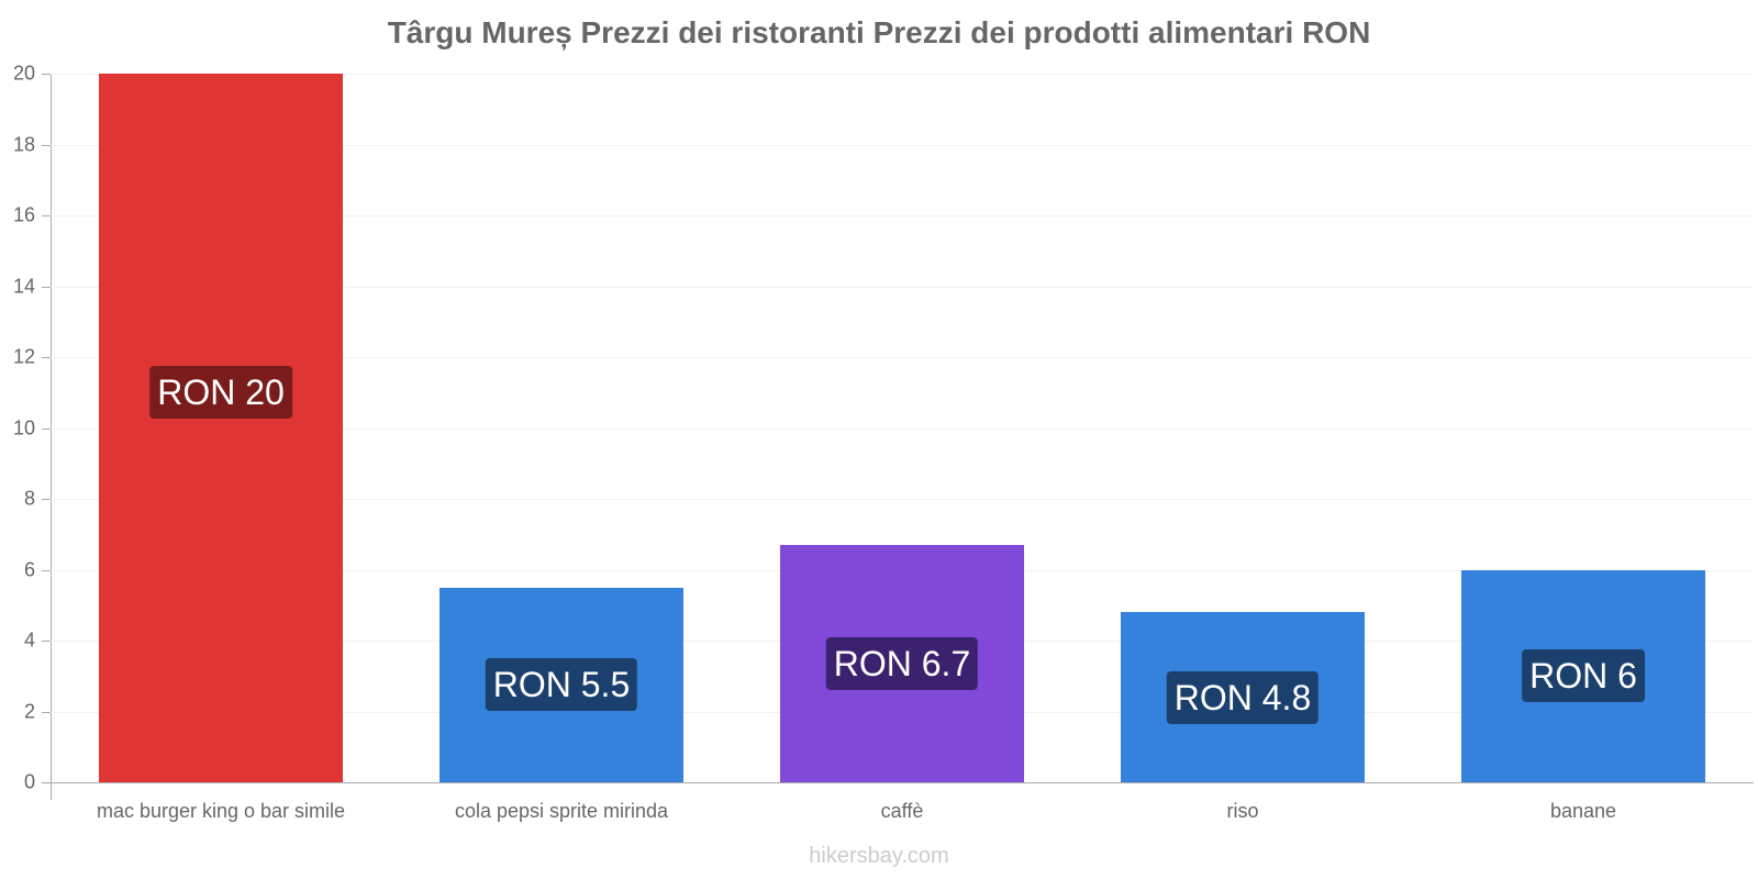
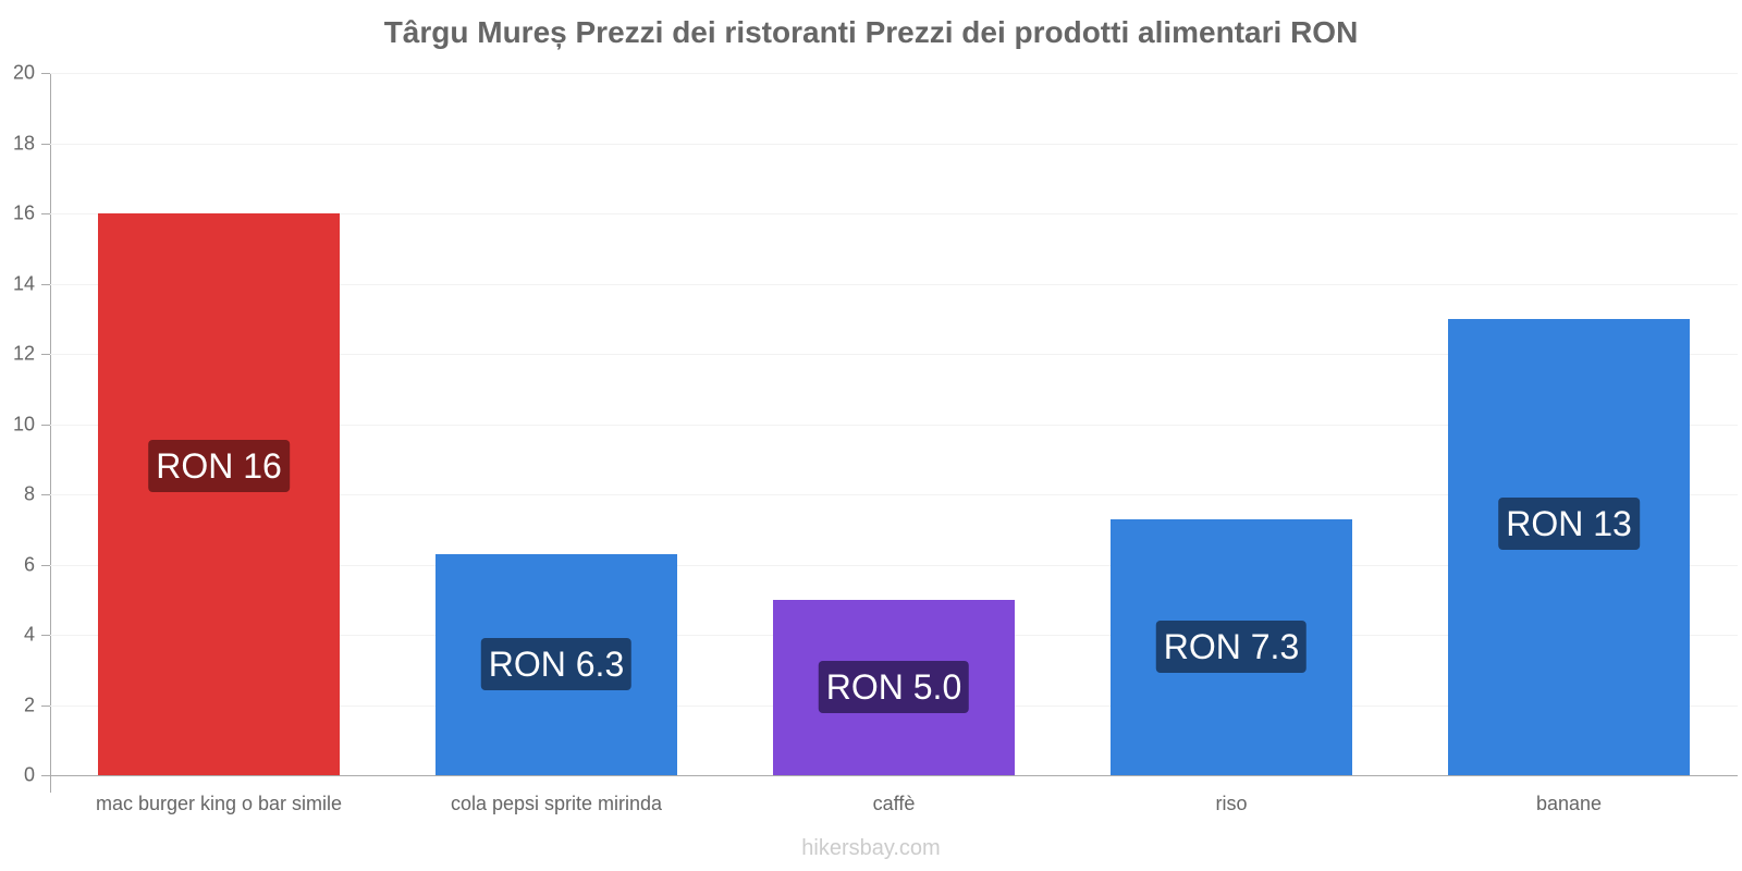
mac burger king o bar simile: 20 -> 16
cola pepsi sprite mirinda: 5.5 -> 6.3
caffè: 6.7 -> 5.0
riso: 4.8 -> 7.3
banane: 6 -> 13
